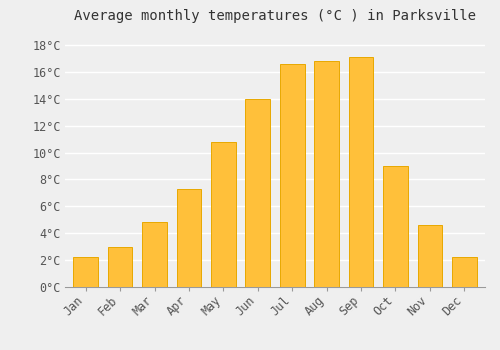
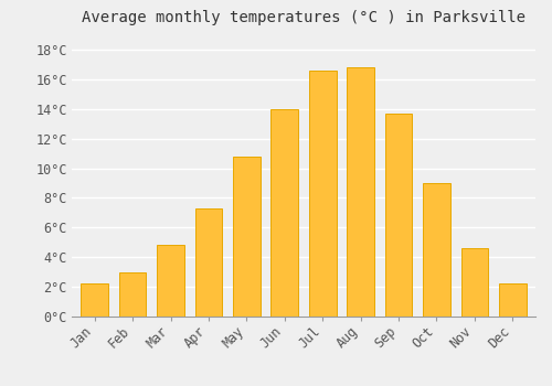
Sep: 17.1°C -> 13.7°C
